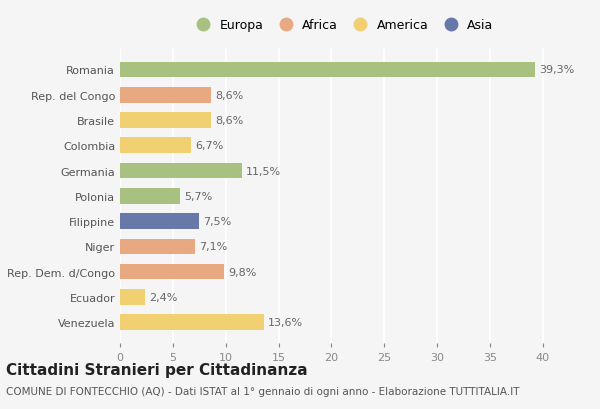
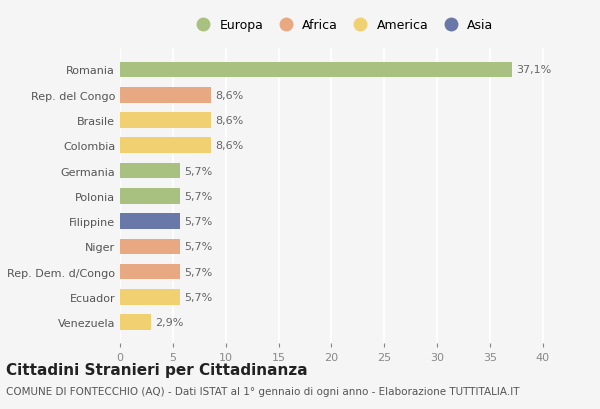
Romania: 39,3% -> 37,1%
Colombia: 6,7% -> 8,6%
Germania: 11,5% -> 5,7%
Filippine: 7,5% -> 5,7%
Niger: 7,1% -> 5,7%
Rep. Dem. d/Congo: 9,8% -> 5,7%
Ecuador: 2,4% -> 5,7%
Venezuela: 13,6% -> 2,9%
